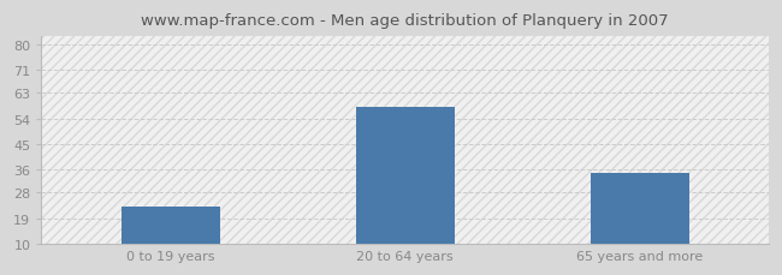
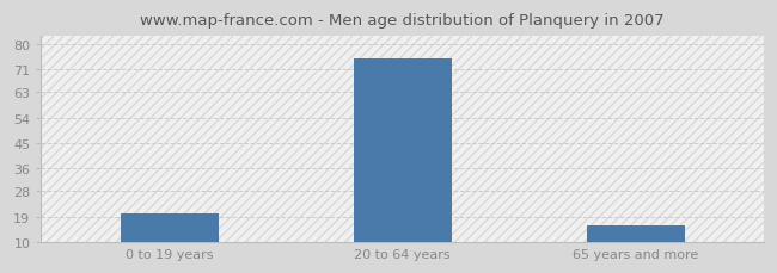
0 to 19 years: 23 -> 20
20 to 64 years: 58 -> 75
65 years and more: 35 -> 16
